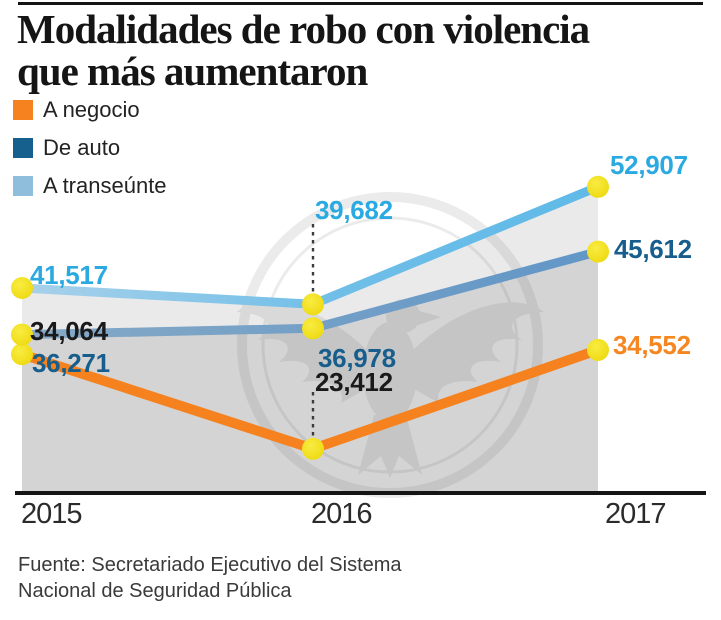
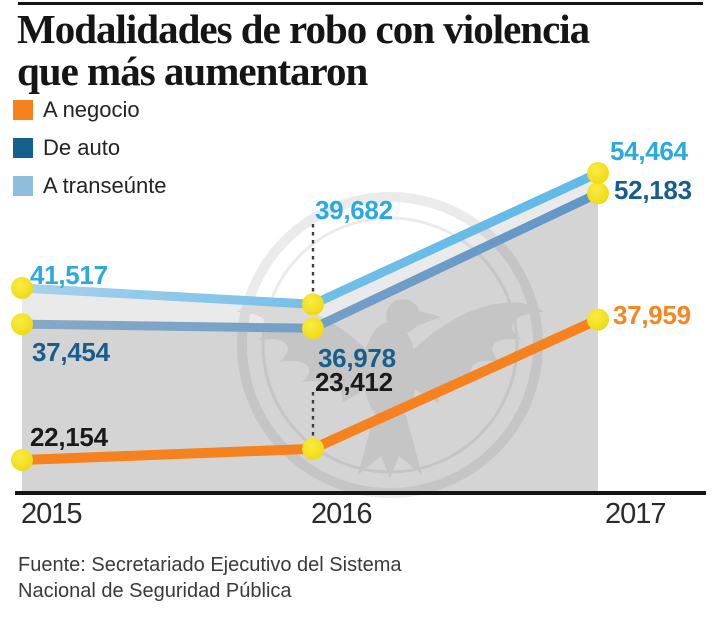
A negocio/2015: 34,064 -> 22,154
De auto/2015: 36,271 -> 37,454
A negocio/2017: 34,552 -> 37,959
De auto/2017: 45,612 -> 52,183
A transeúnte/2017: 52,907 -> 54,464
